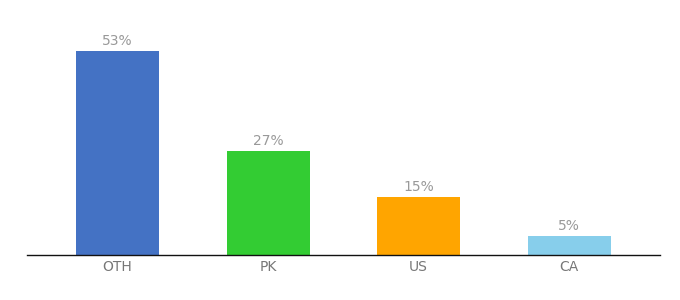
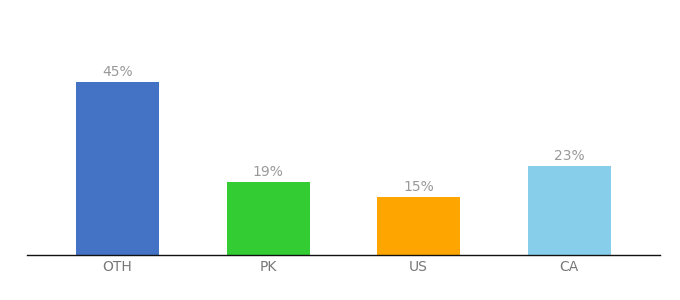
OTH: 53% -> 45%
PK: 27% -> 19%
CA: 5% -> 23%
